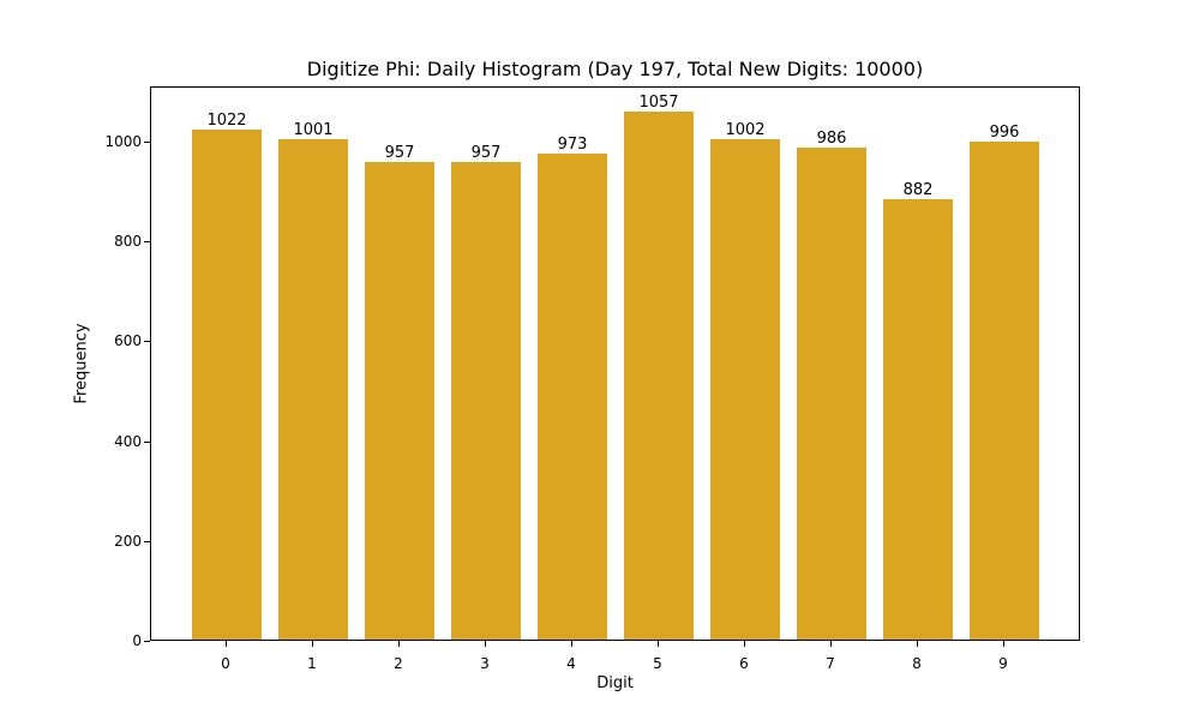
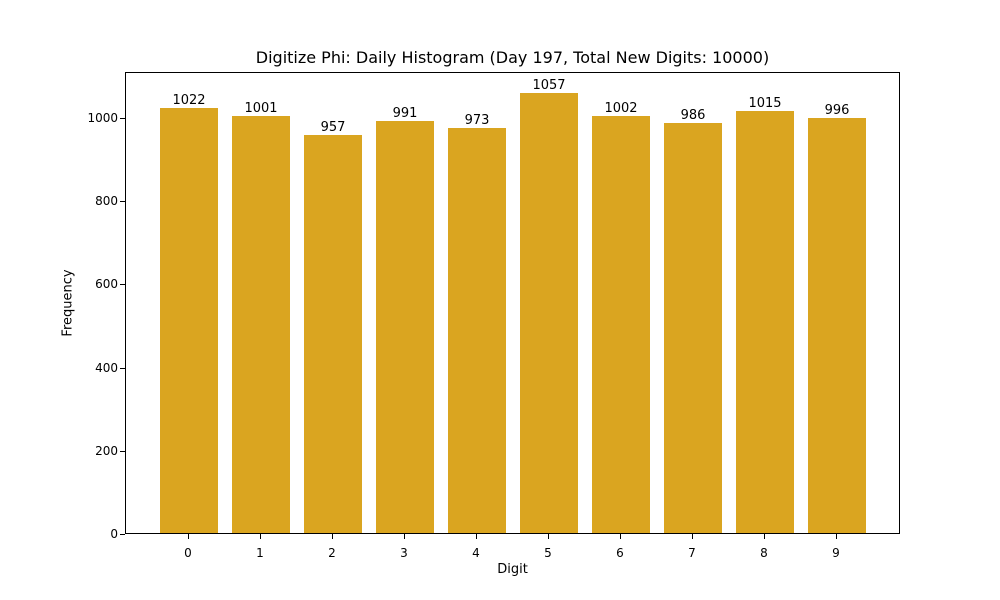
3: 957 -> 991
8: 882 -> 1015
